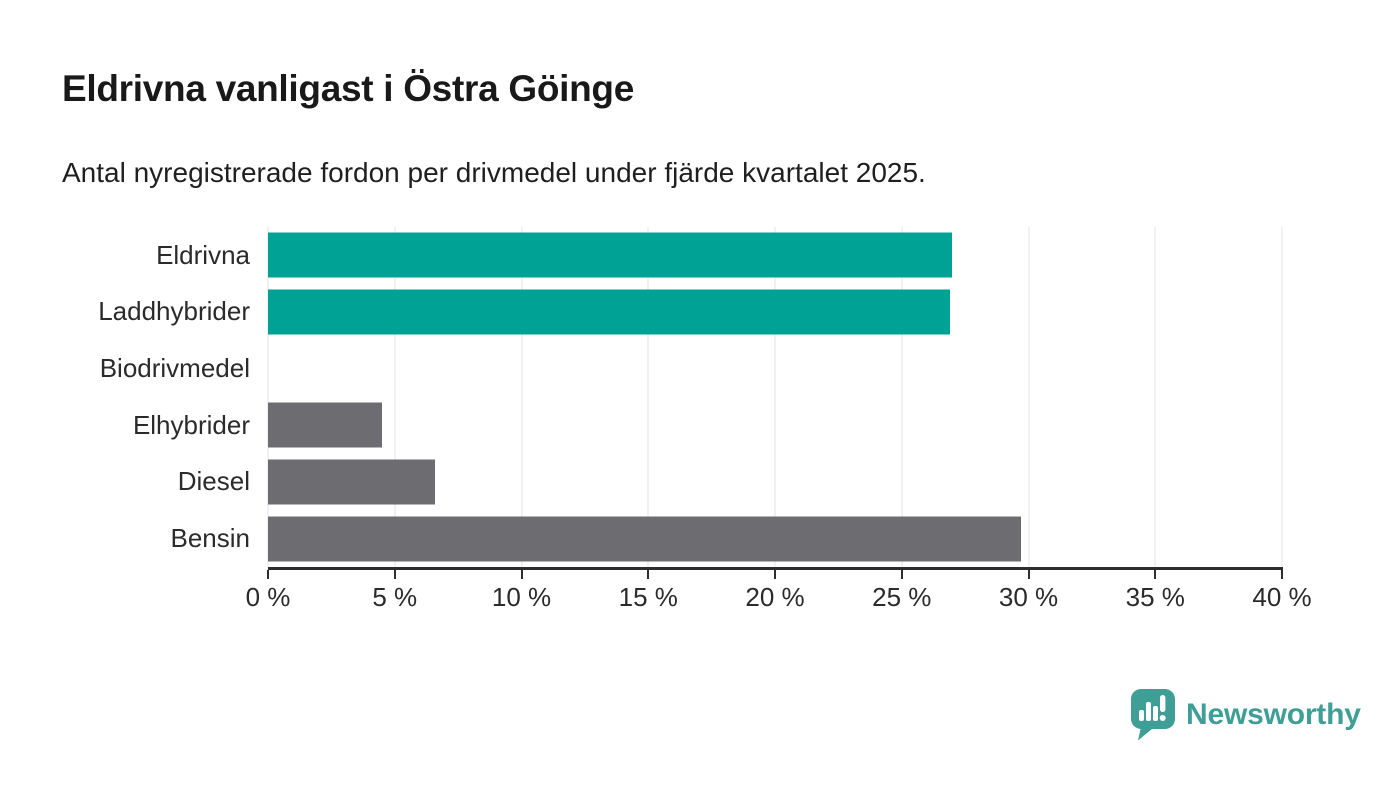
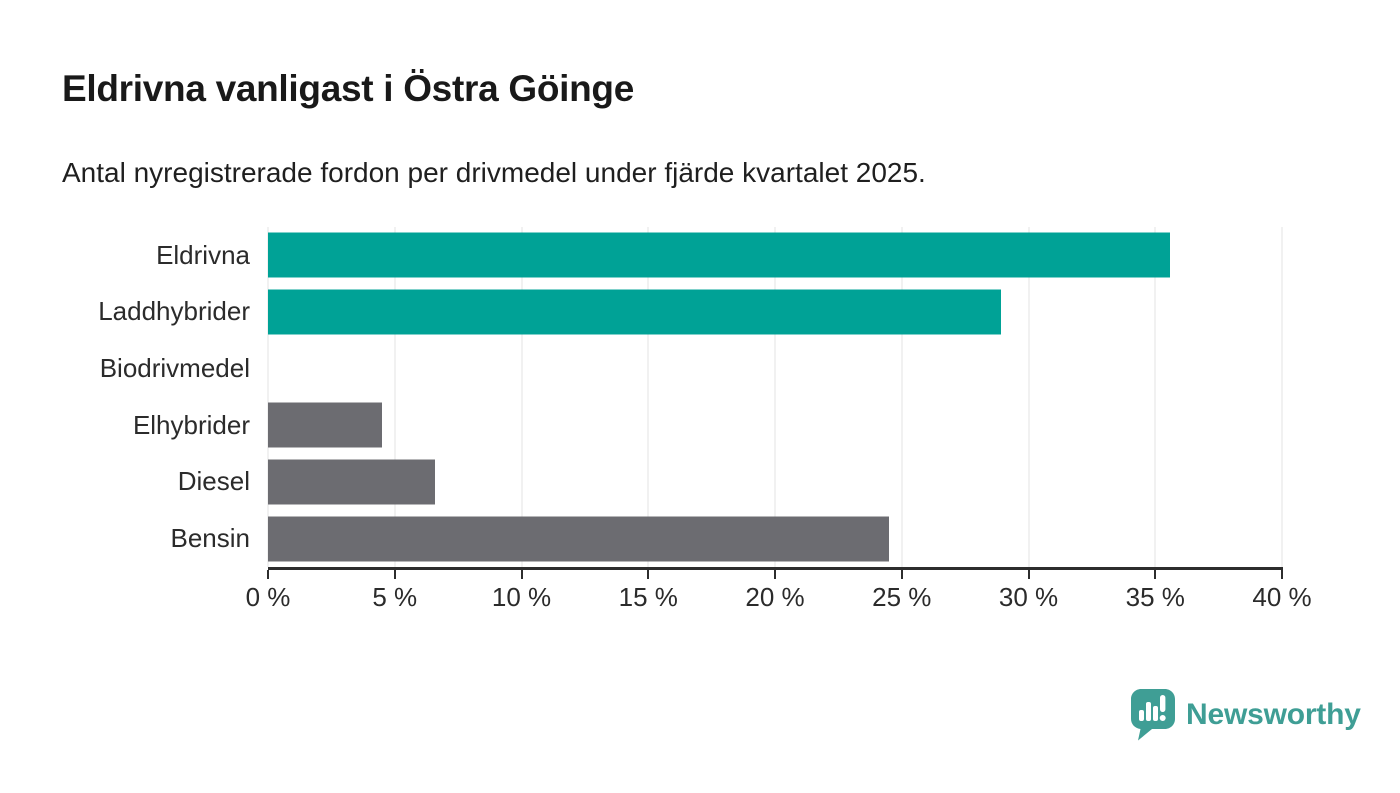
Eldrivna: 27.0% -> 35.6%
Laddhybrider: 26.9% -> 28.9%
Bensin: 29.7% -> 24.5%
